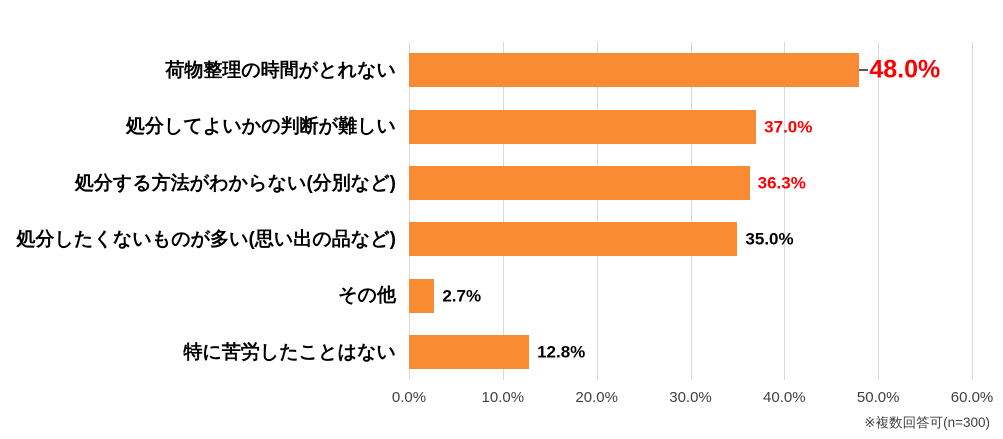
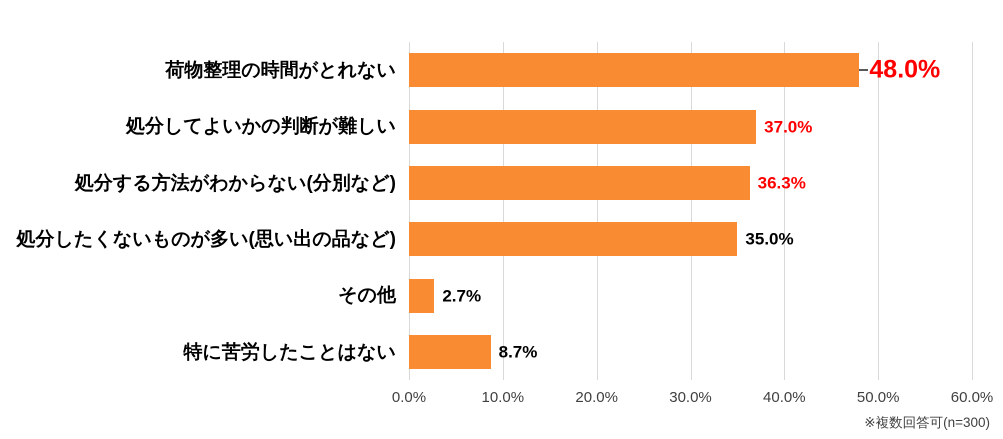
特に苦労したことはない: 12.8% -> 8.7%
